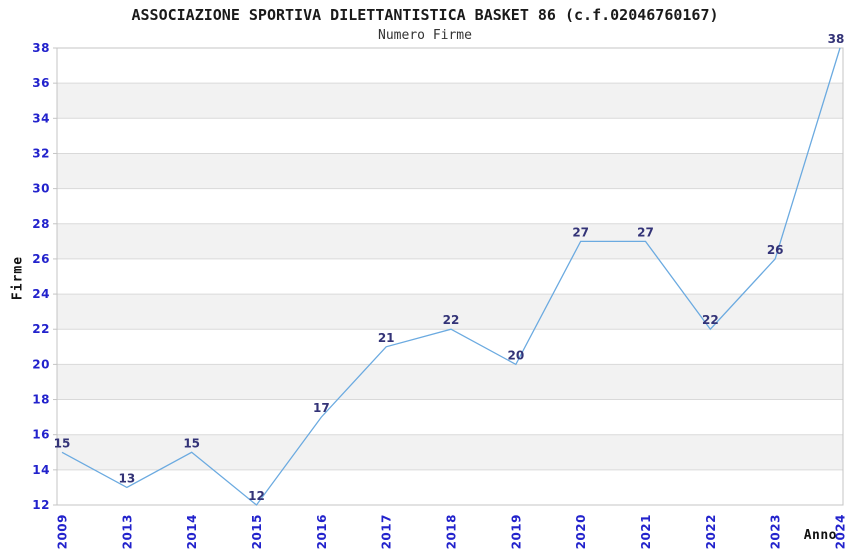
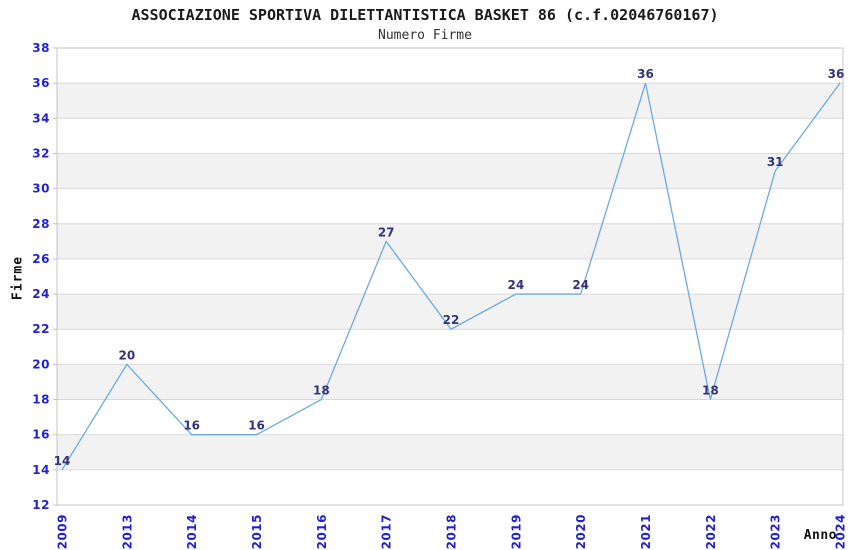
2009: 15 -> 14
2013: 13 -> 20
2014: 15 -> 16
2015: 12 -> 16
2016: 17 -> 18
2017: 21 -> 27
2019: 20 -> 24
2020: 27 -> 24
2021: 27 -> 36
2022: 22 -> 18
2023: 26 -> 31
2024: 38 -> 36
